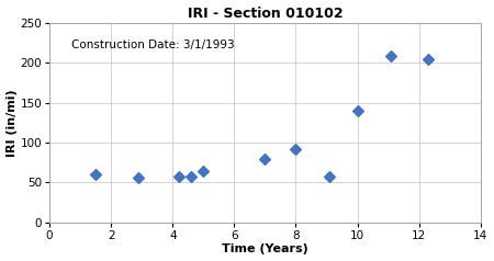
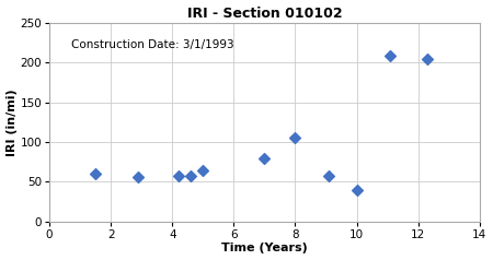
8: 92 -> 106
10: 140 -> 40
